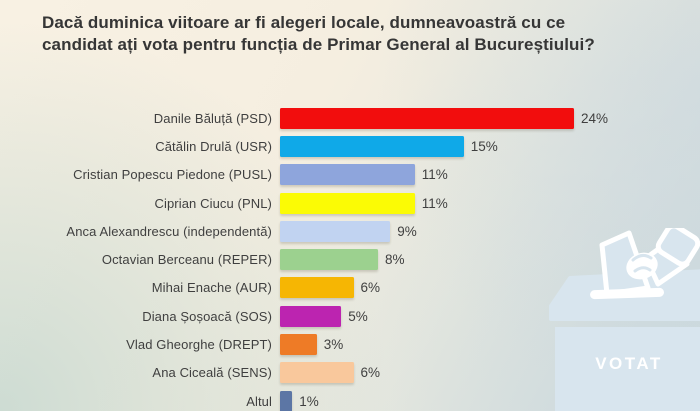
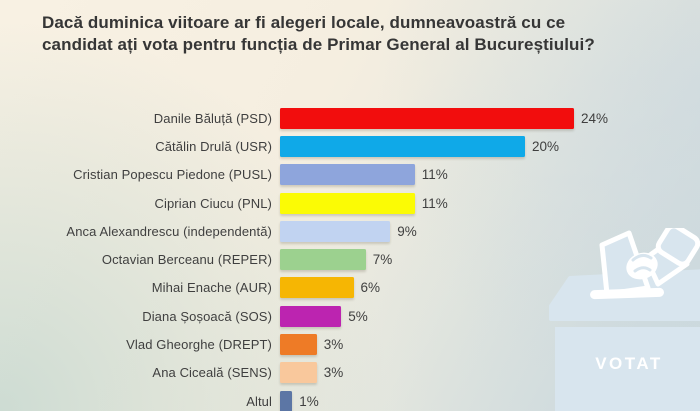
Cătălin Drulă (USR): 15% -> 20%
Octavian Berceanu (REPER): 8% -> 7%
Ana Ciceală (SENS): 6% -> 3%
